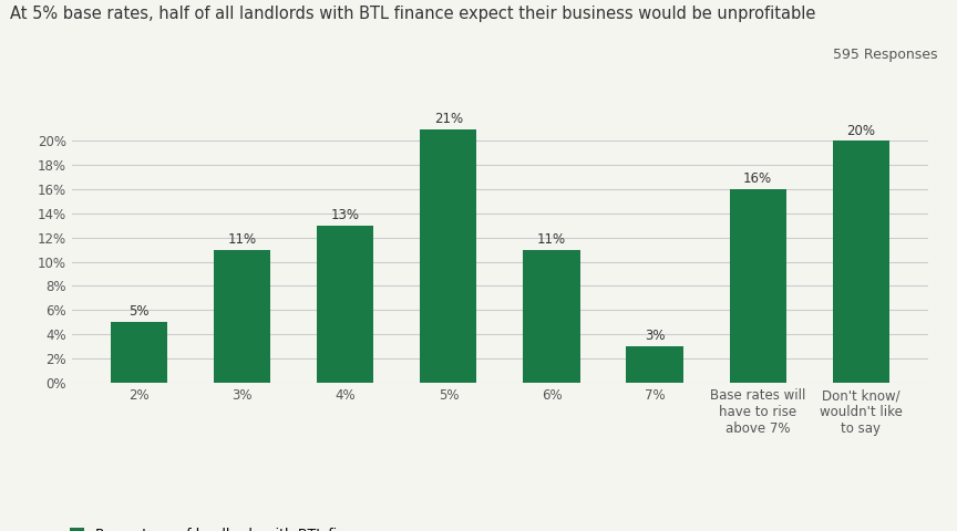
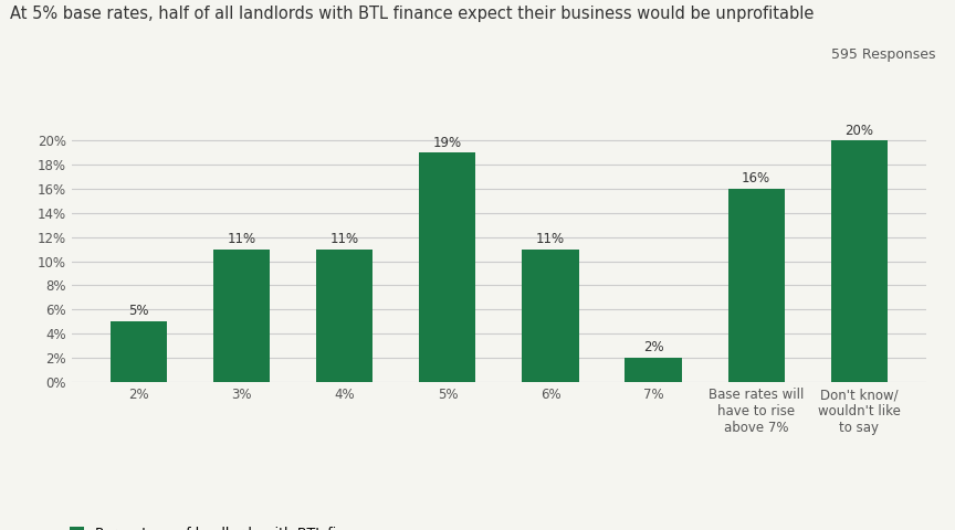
4%: 13% -> 11%
5%: 21% -> 19%
7%: 3% -> 2%
